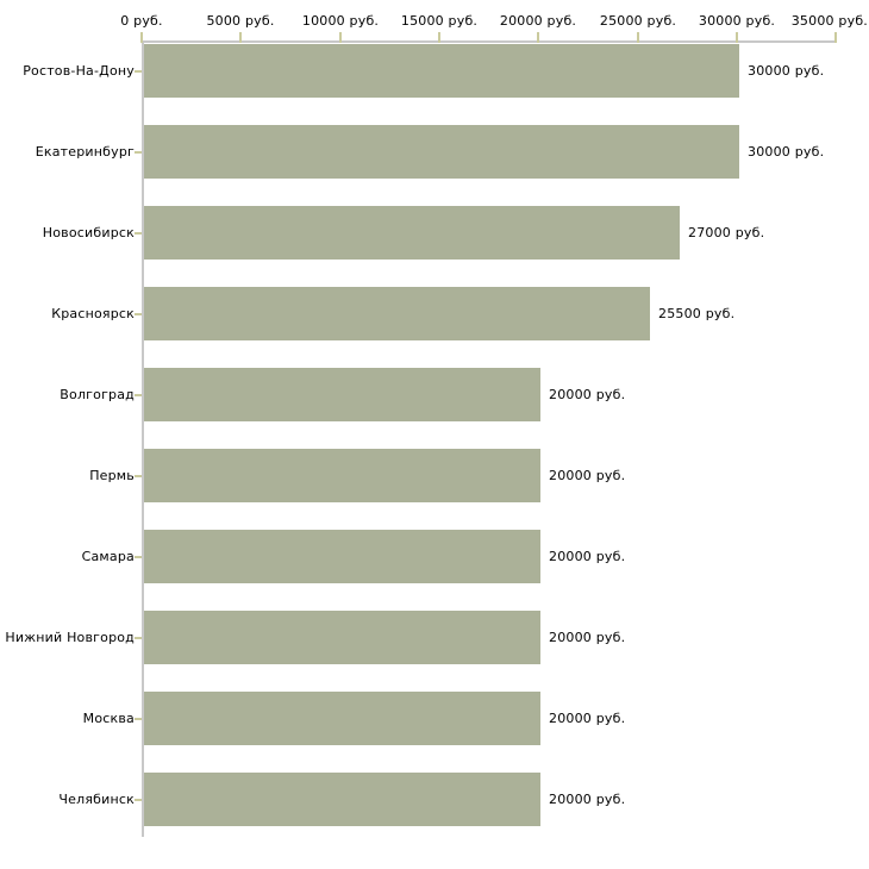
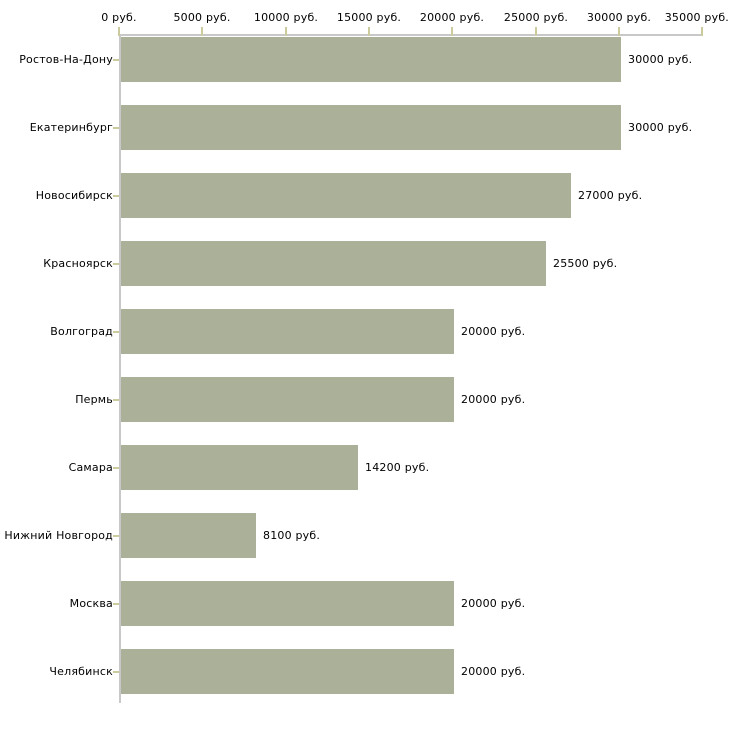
Самара: 20000 -> 14200
Нижний Новгород: 20000 -> 8100
